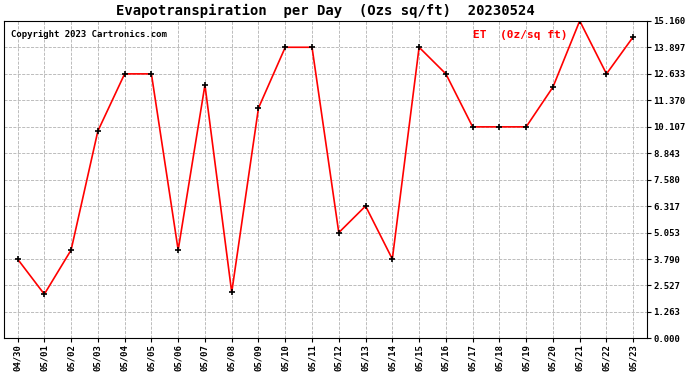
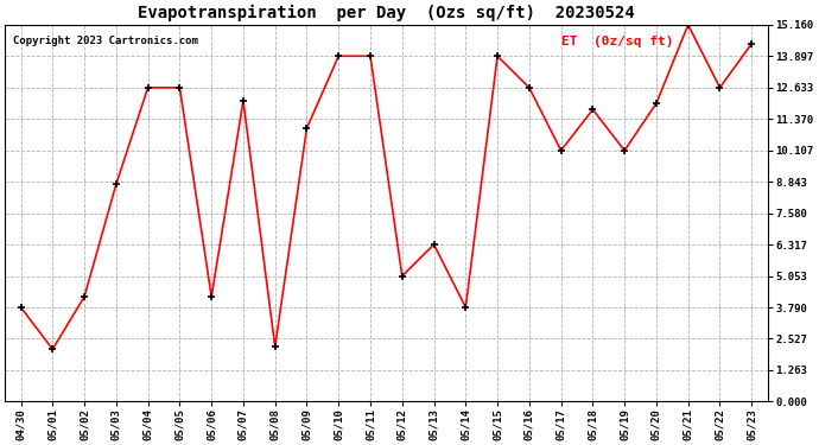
05/03: 9.90 -> 8.75
05/18: 10.10 -> 11.75
